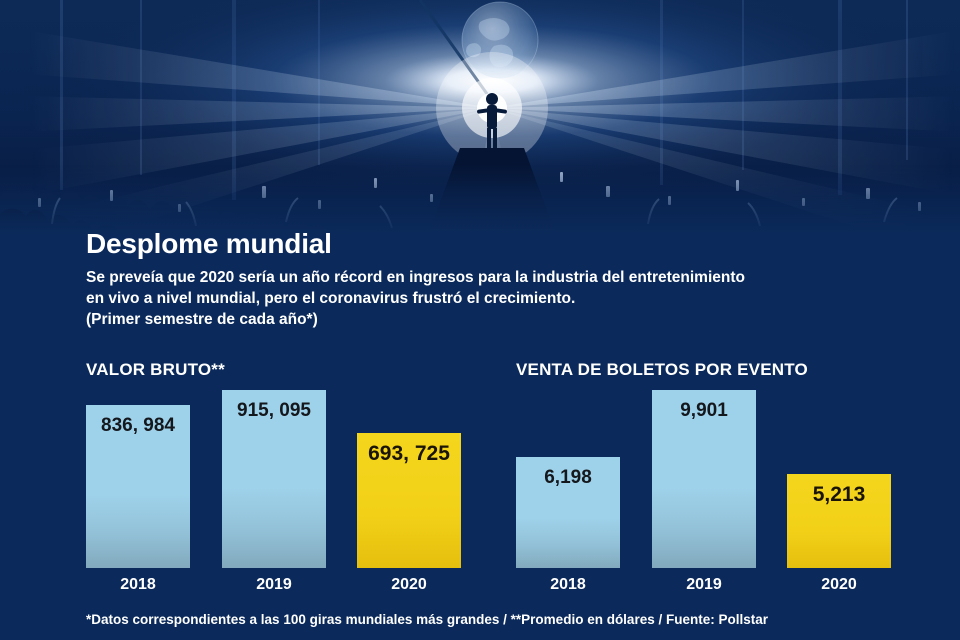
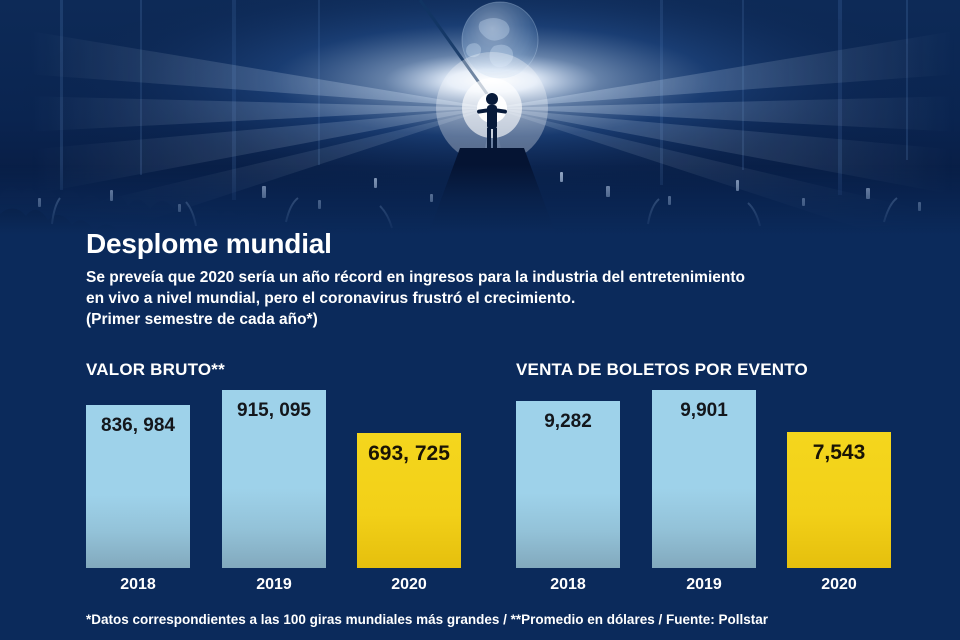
VENTA DE BOLETOS POR EVENTO/2018: 6,198 -> 9,282
VENTA DE BOLETOS POR EVENTO/2020: 5,213 -> 7,543
